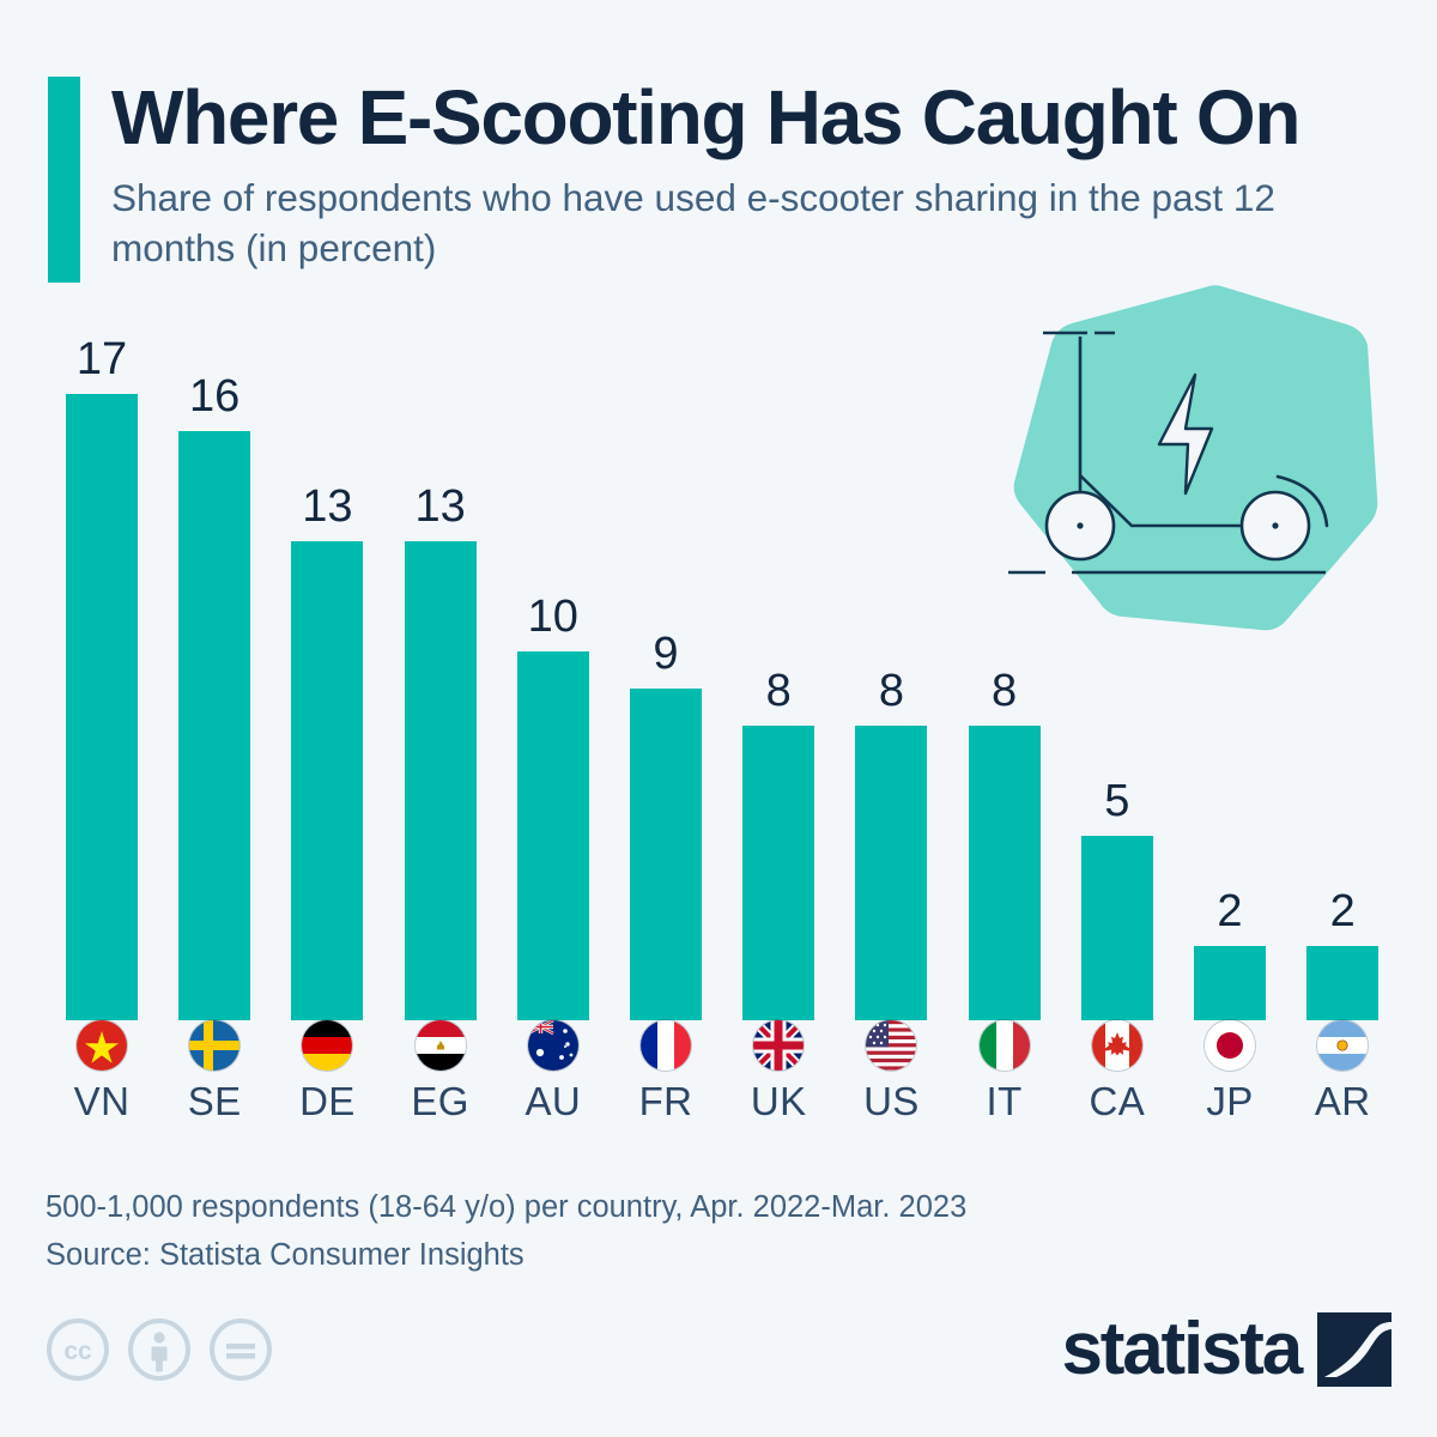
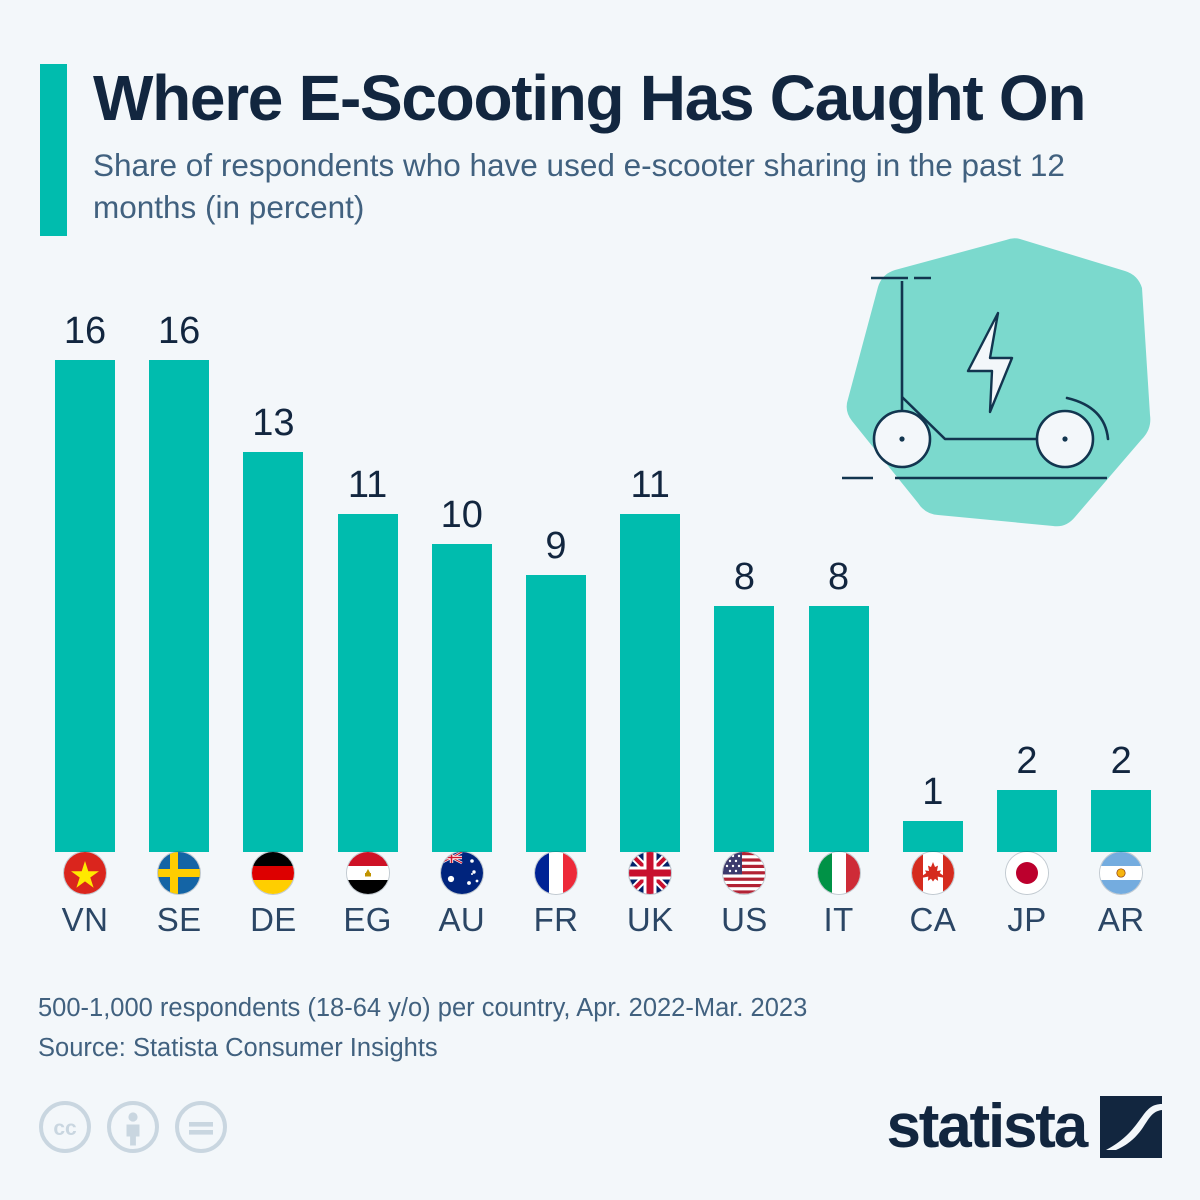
VN: 17 -> 16
EG: 13 -> 11
UK: 8 -> 11
CA: 5 -> 1
